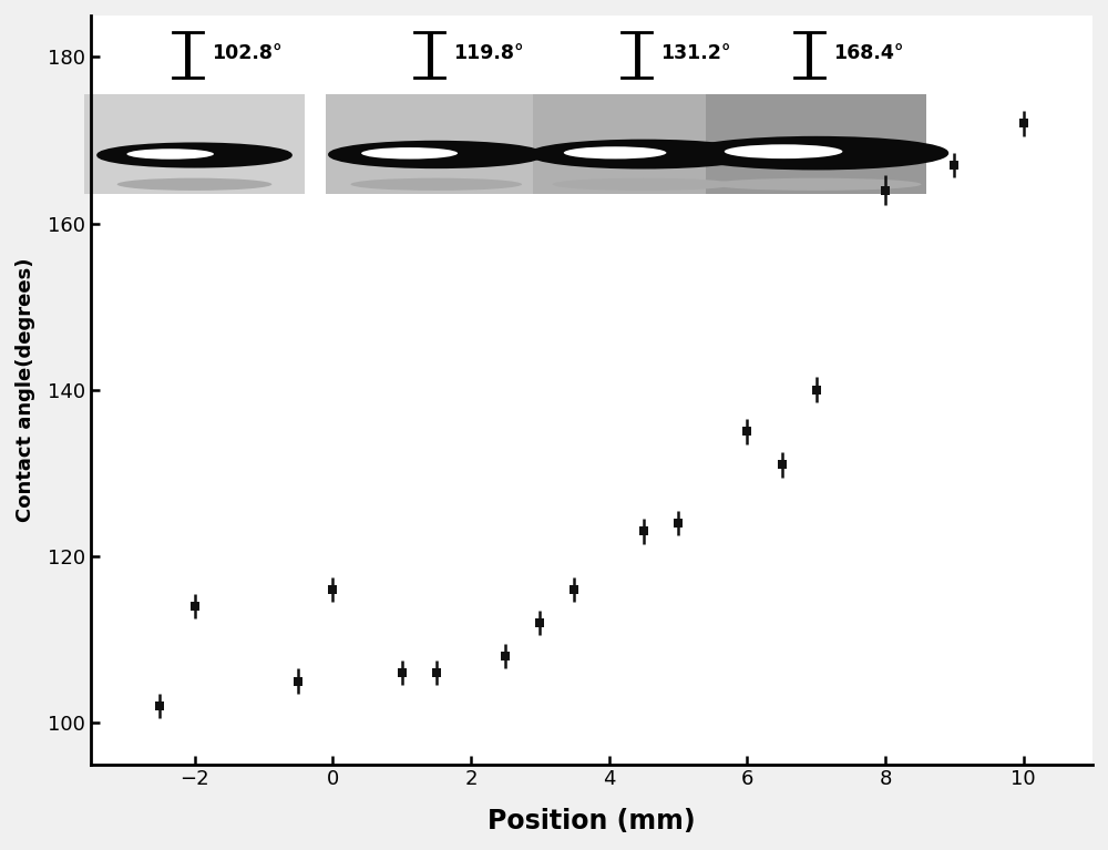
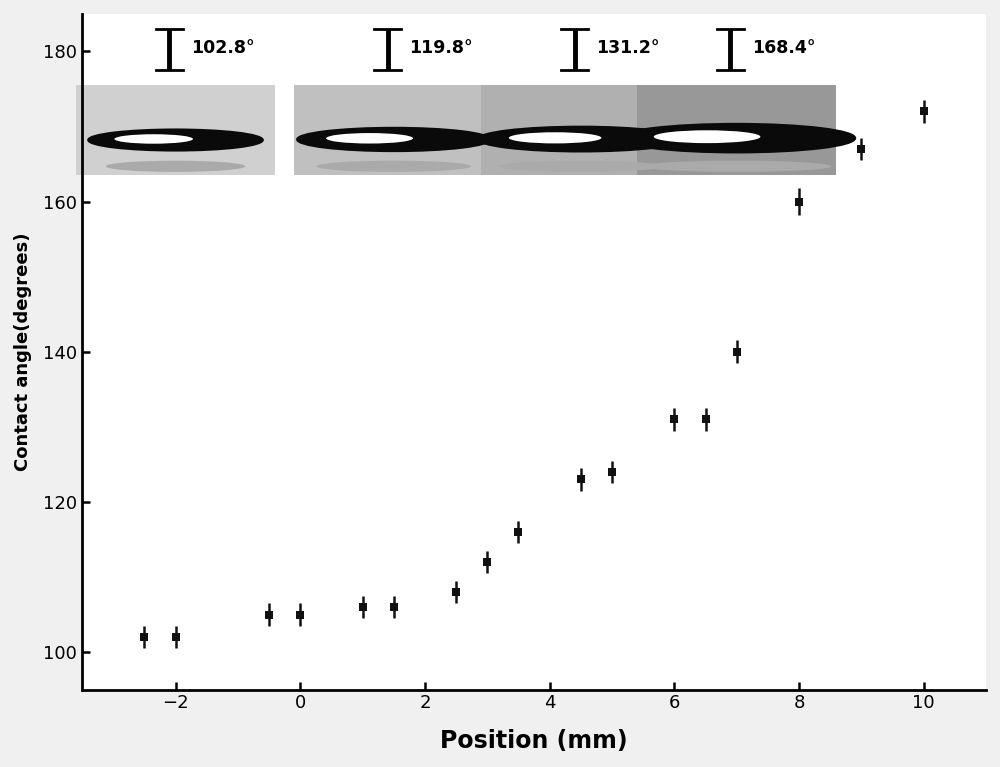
−2: 114 -> 102
0: 116 -> 105
6: 135 -> 131
8: 164 -> 160
